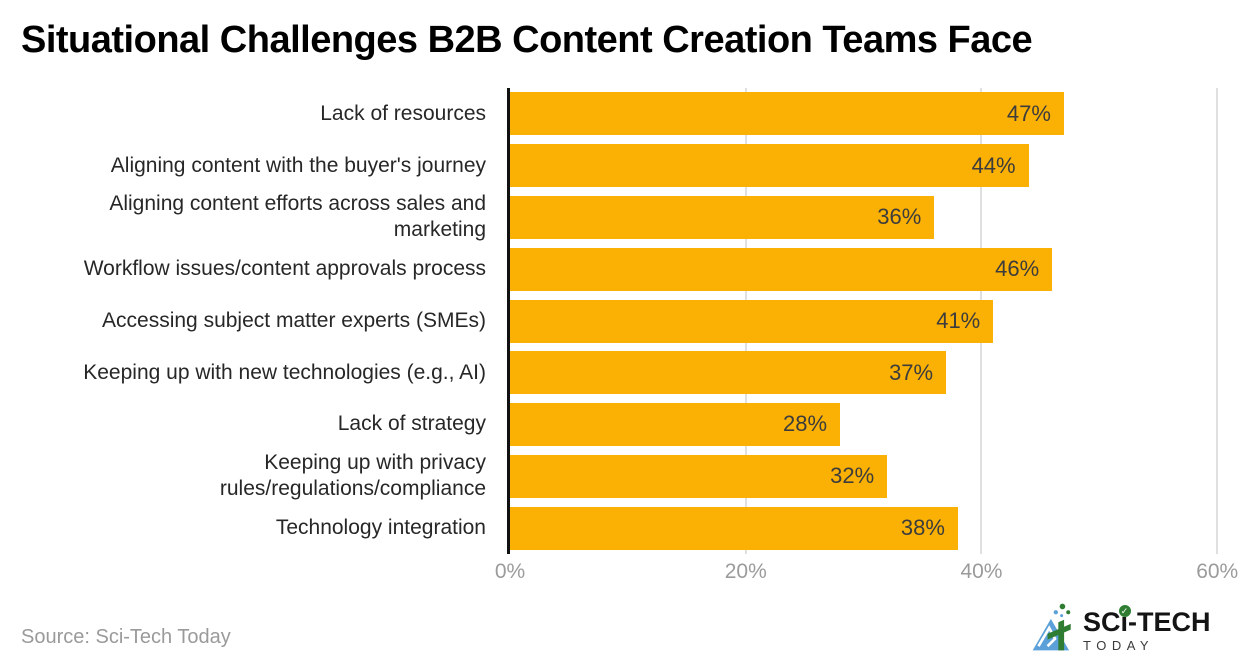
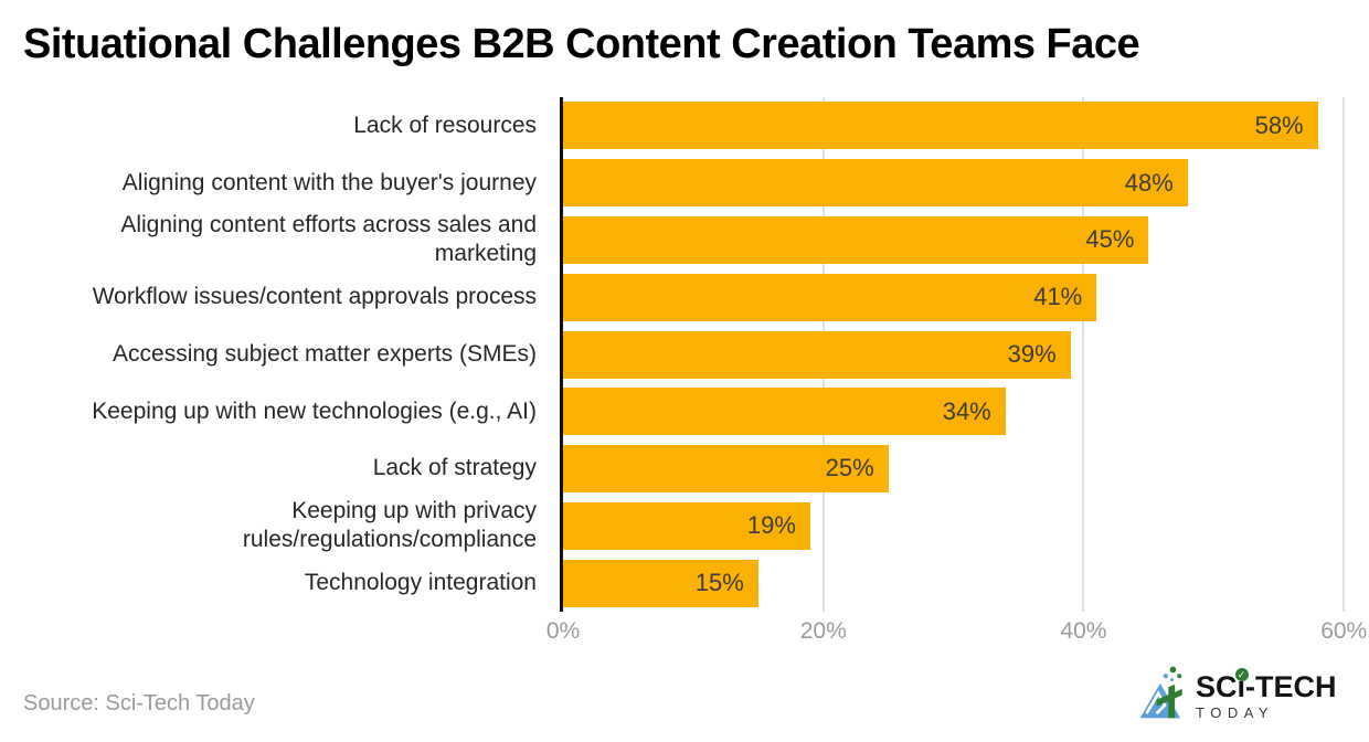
Lack of resources: 47% -> 58%
Aligning content with the buyer's journey: 44% -> 48%
Aligning content efforts across sales and marketing: 36% -> 45%
Workflow issues/content approvals process: 46% -> 41%
Accessing subject matter experts (SMEs): 41% -> 39%
Keeping up with new technologies (e.g., AI): 37% -> 34%
Lack of strategy: 28% -> 25%
Keeping up with privacy rules/regulations/compliance: 32% -> 19%
Technology integration: 38% -> 15%
